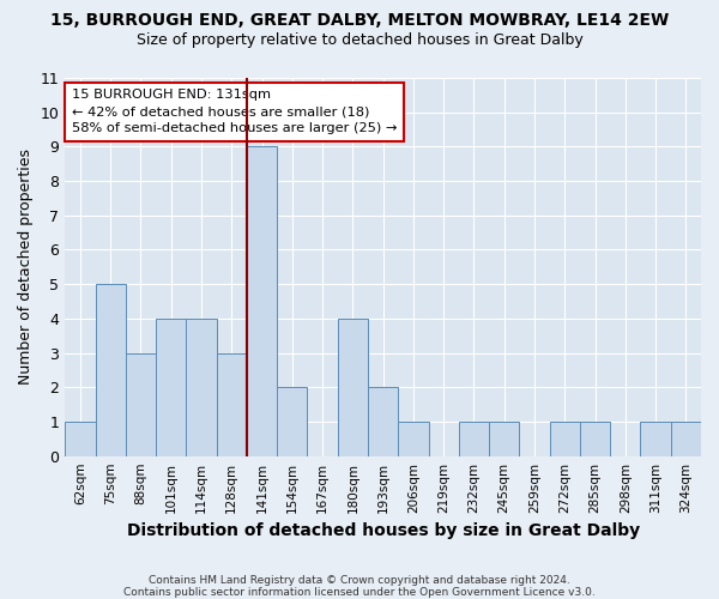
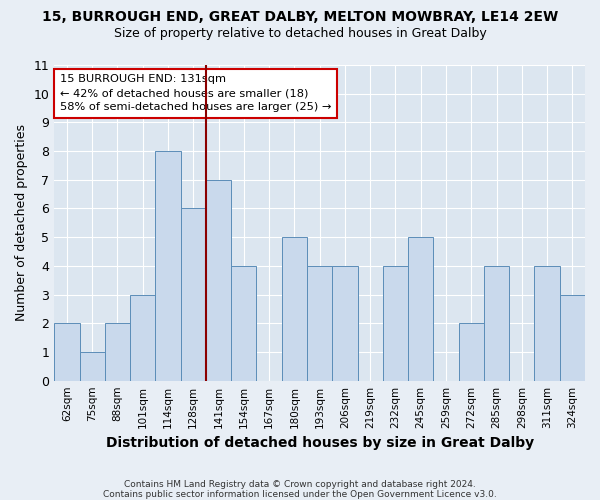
62sqm: 1 -> 2
75sqm: 5 -> 1
88sqm: 3 -> 2
101sqm: 4 -> 3
114sqm: 4 -> 8
128sqm: 3 -> 6
141sqm: 9 -> 7
154sqm: 2 -> 4
180sqm: 4 -> 5
193sqm: 2 -> 4
206sqm: 1 -> 4
232sqm: 1 -> 4
245sqm: 1 -> 5
272sqm: 1 -> 2
285sqm: 1 -> 4
311sqm: 1 -> 4
324sqm: 1 -> 3
